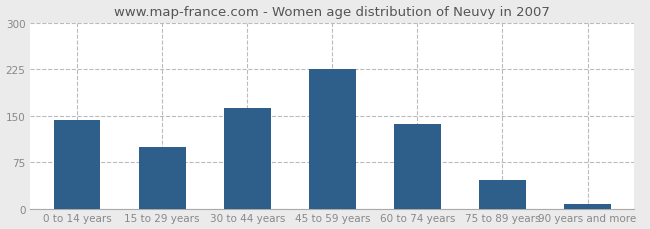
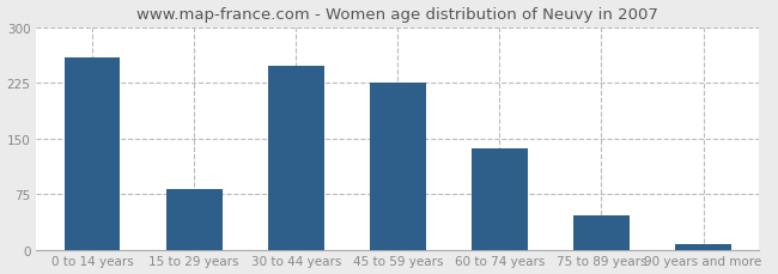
0 to 14 years: 143 -> 260
15 to 29 years: 100 -> 82
30 to 44 years: 162 -> 248
